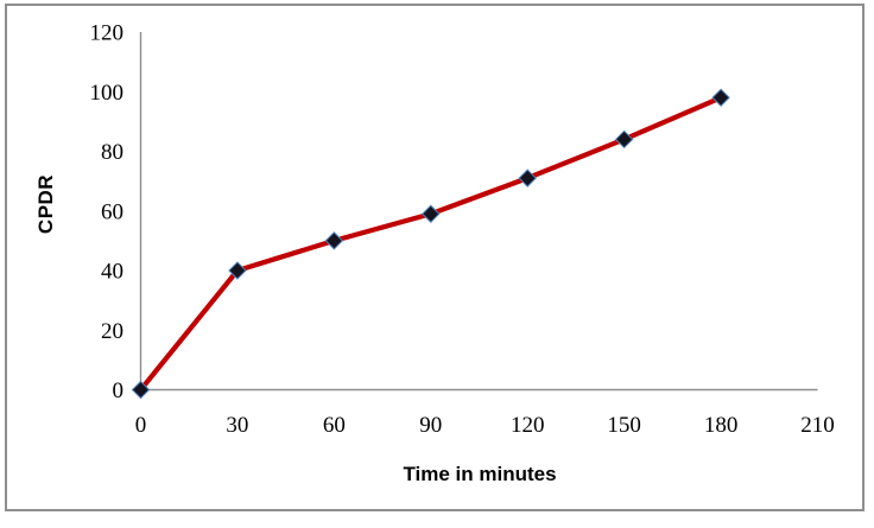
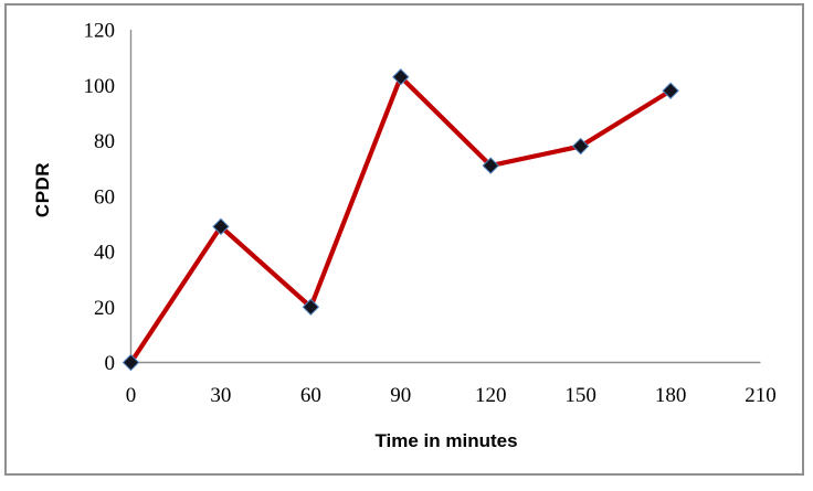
30: 40 -> 49
60: 50 -> 20
90: 59 -> 103
150: 84 -> 78
